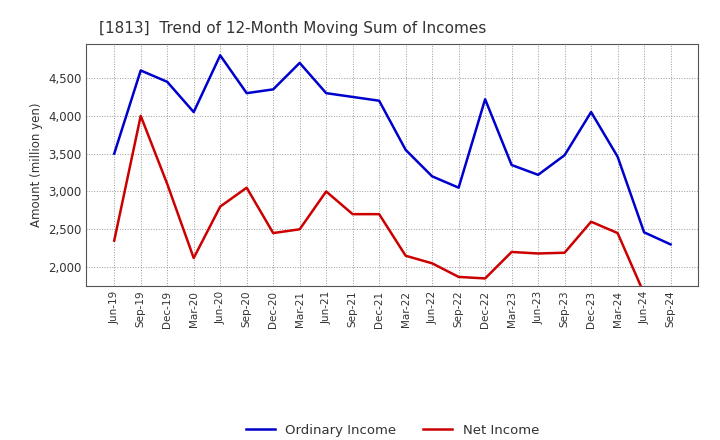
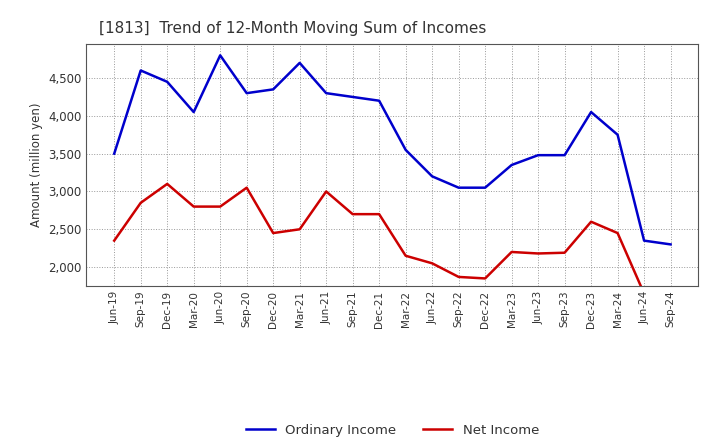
Net Income/Sep-19: 4,000 -> 2,850
Net Income/Mar-20: 2,120 -> 2,800
Ordinary Income/Dec-22: 4,220 -> 3,050
Ordinary Income/Jun-23: 3,220 -> 3,480
Ordinary Income/Mar-24: 3,460 -> 3,750
Ordinary Income/Jun-24: 2,460 -> 2,350
